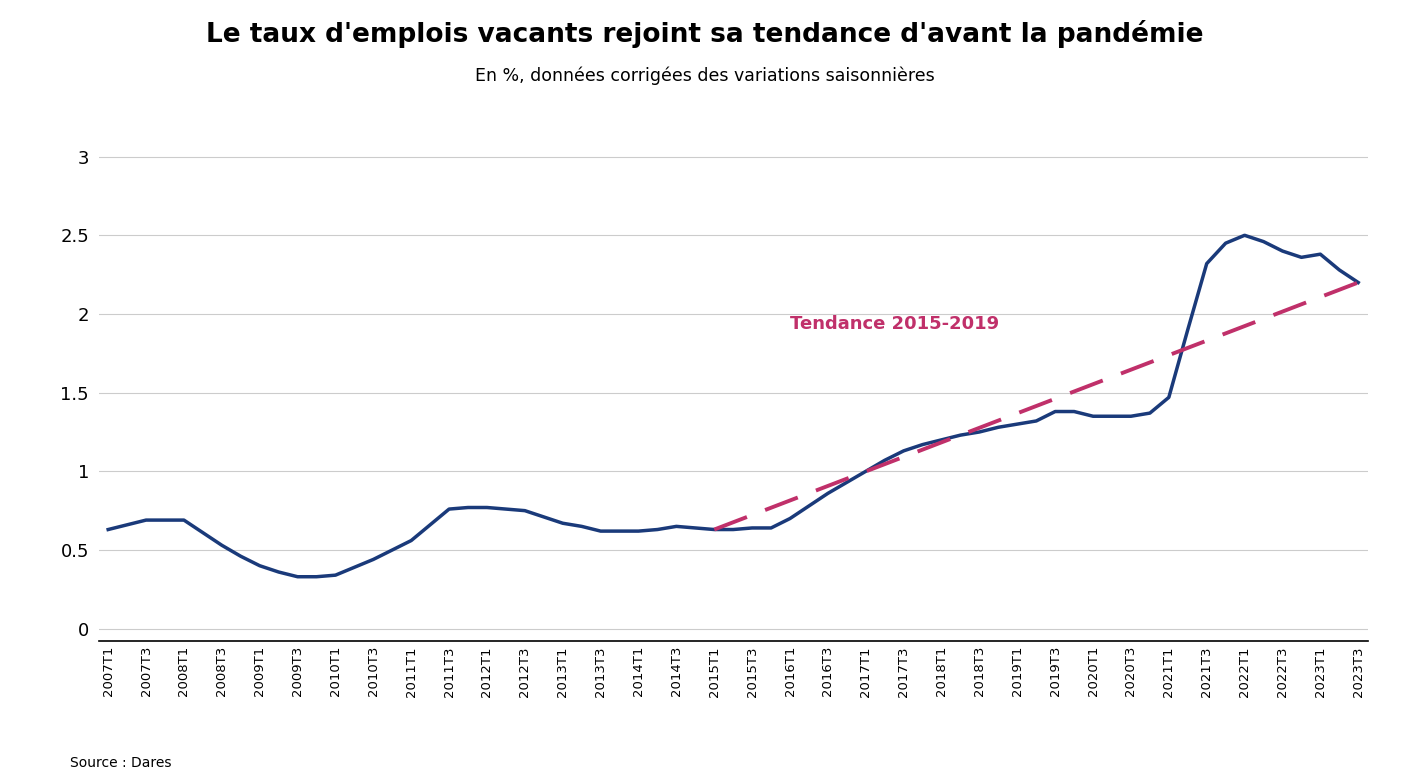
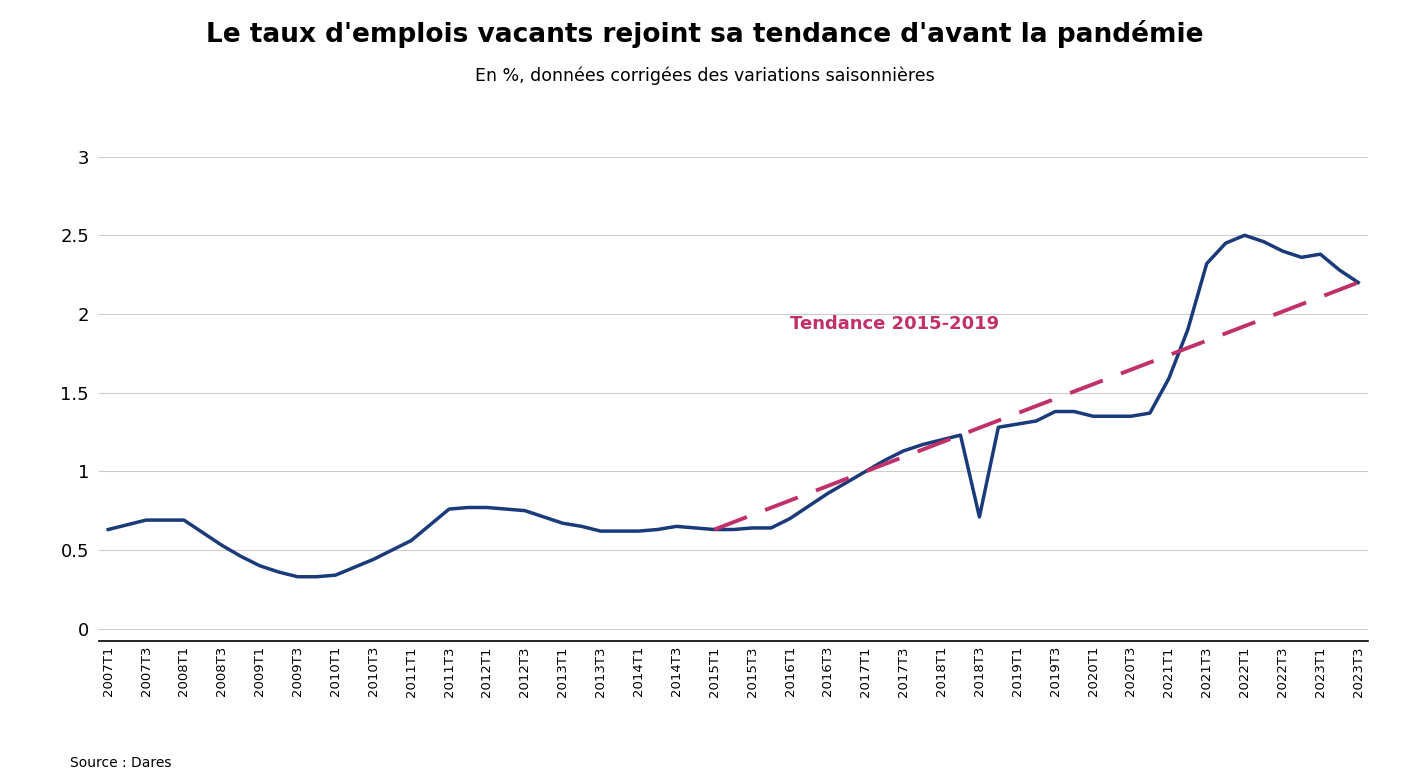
2018T3: 1.25 -> 0.71
2021T1: 1.47 -> 1.59
